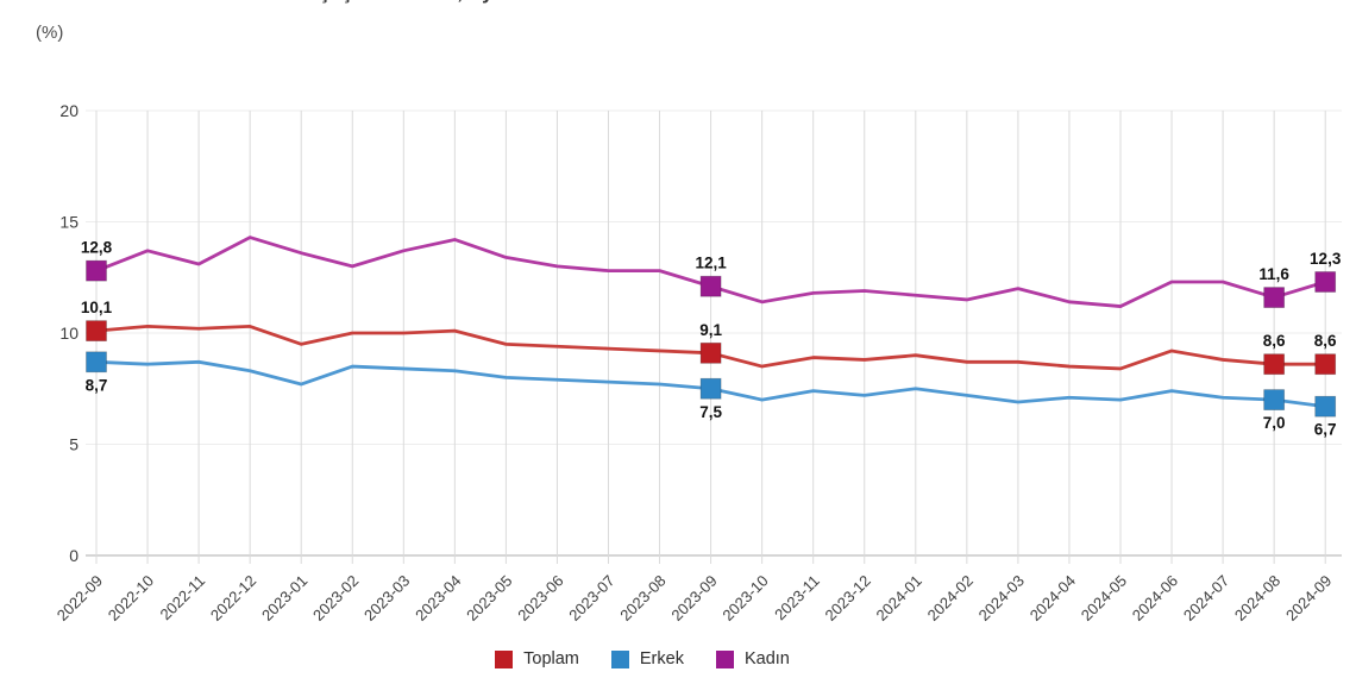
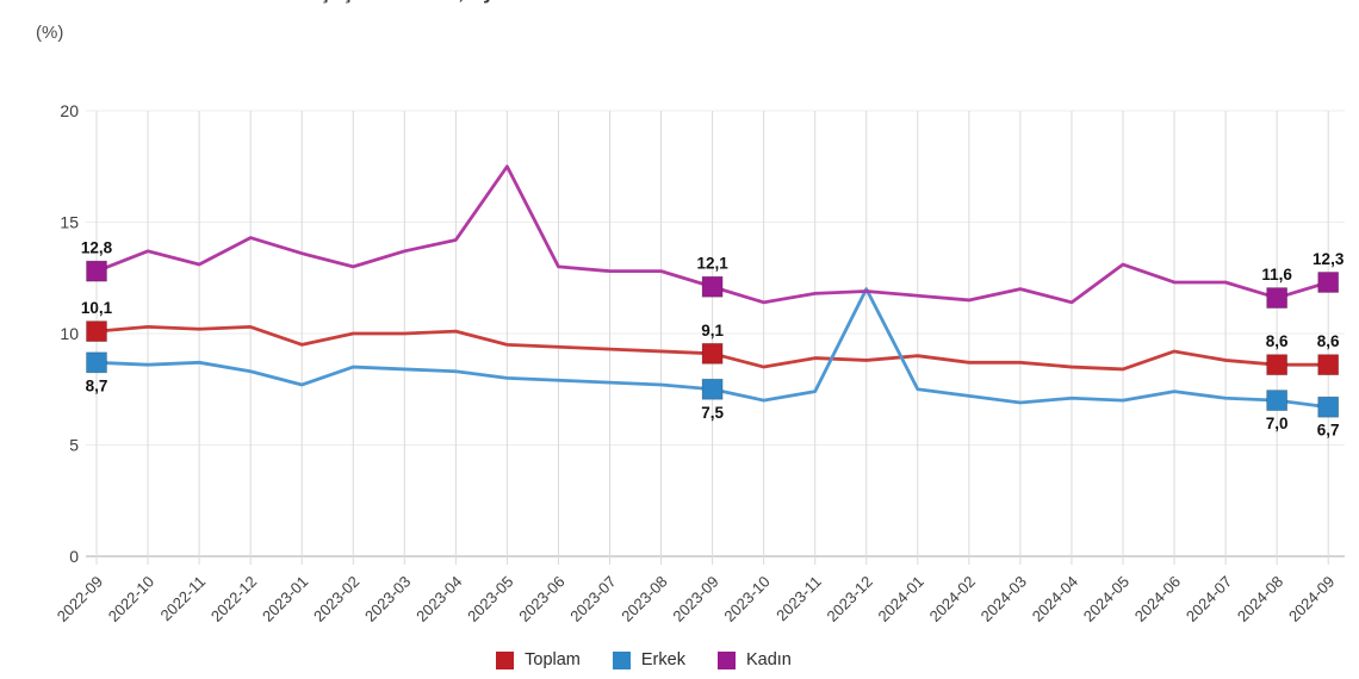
Kadın/2023-05: 13.4 -> 17.5
Erkek/2023-12: 7.2 -> 12.0
Kadın/2024-05: 11.2 -> 13.1
